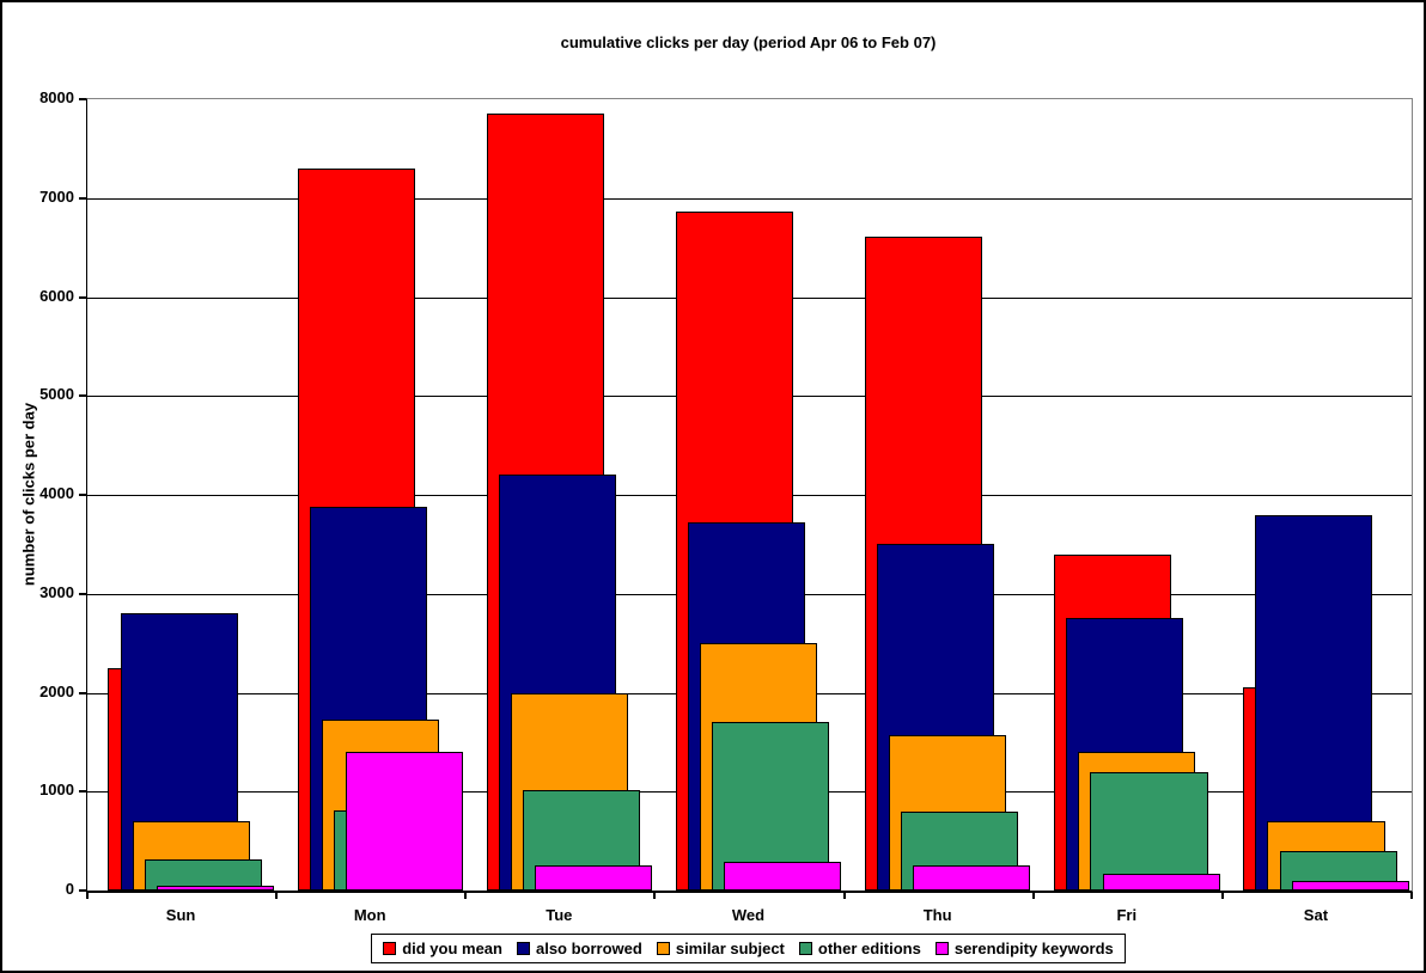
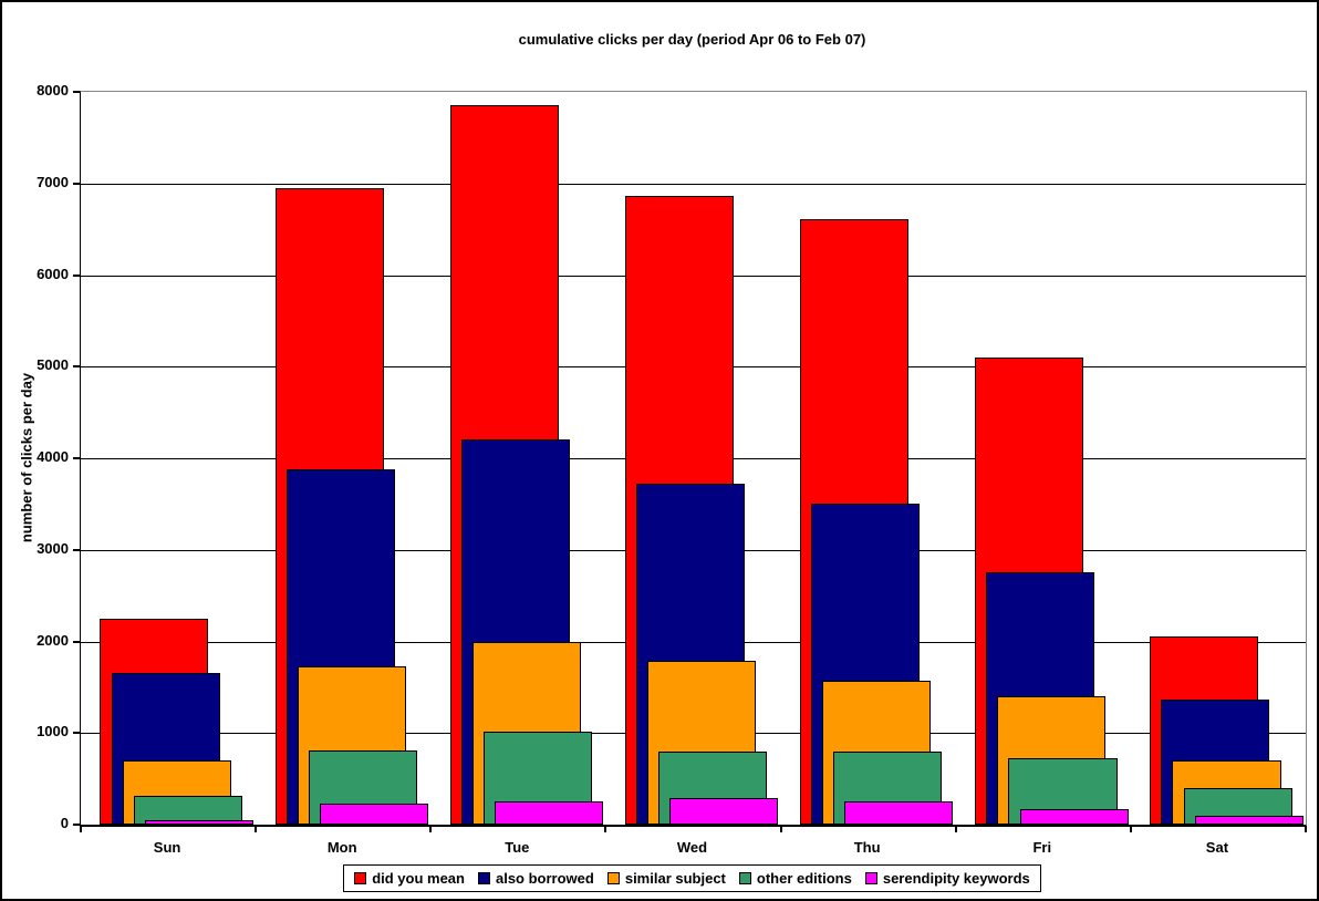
also borrowed/Sun: 2800 -> 1600
did you mean/Mon: 7300 -> 7000
serendipity keywords/Mon: 1400 -> 200
similar subject/Wed: 2500 -> 1800
other editions/Wed: 1700 -> 800
did you mean/Fri: 3400 -> 5100
other editions/Fri: 1200 -> 700
also borrowed/Sat: 3800 -> 1400
